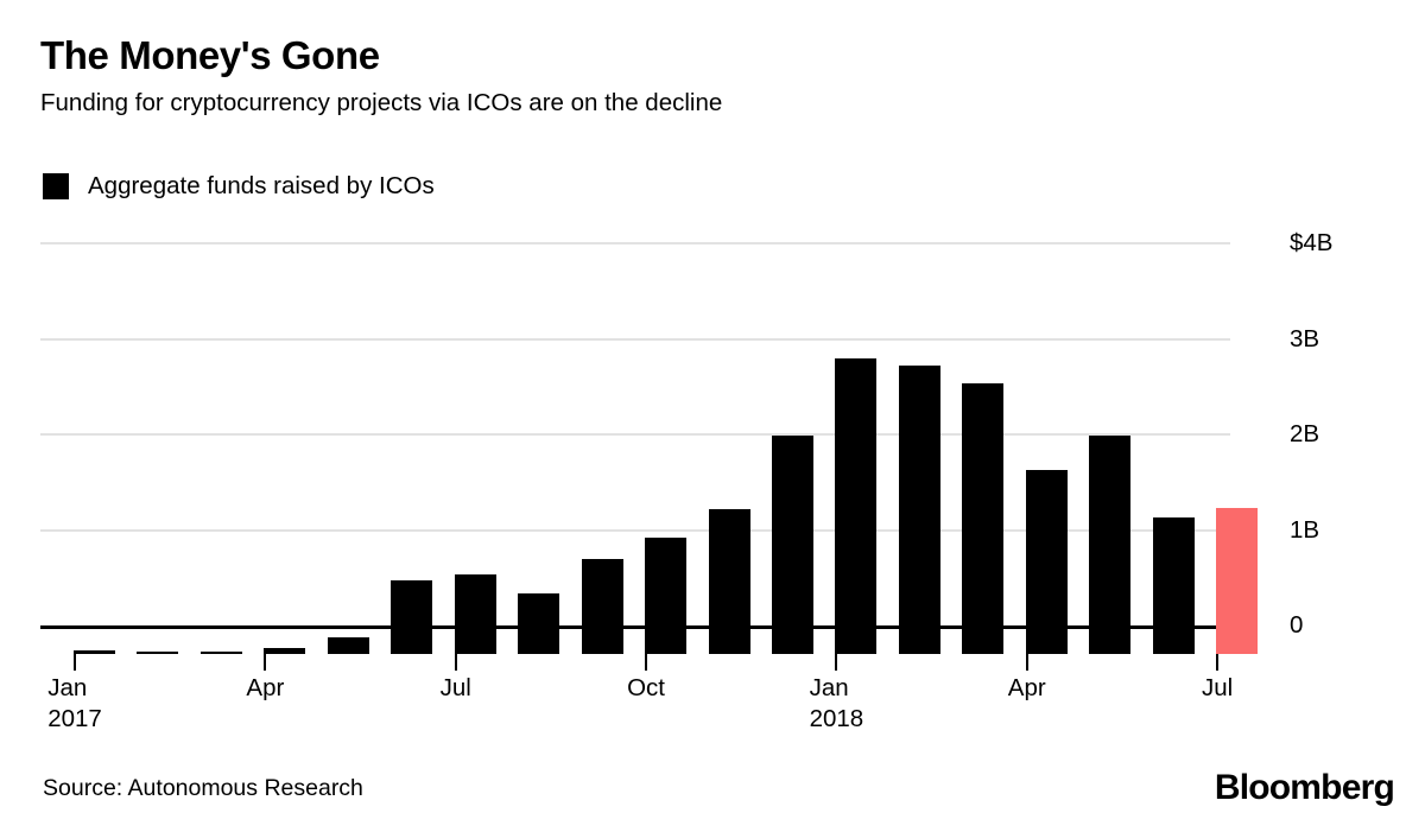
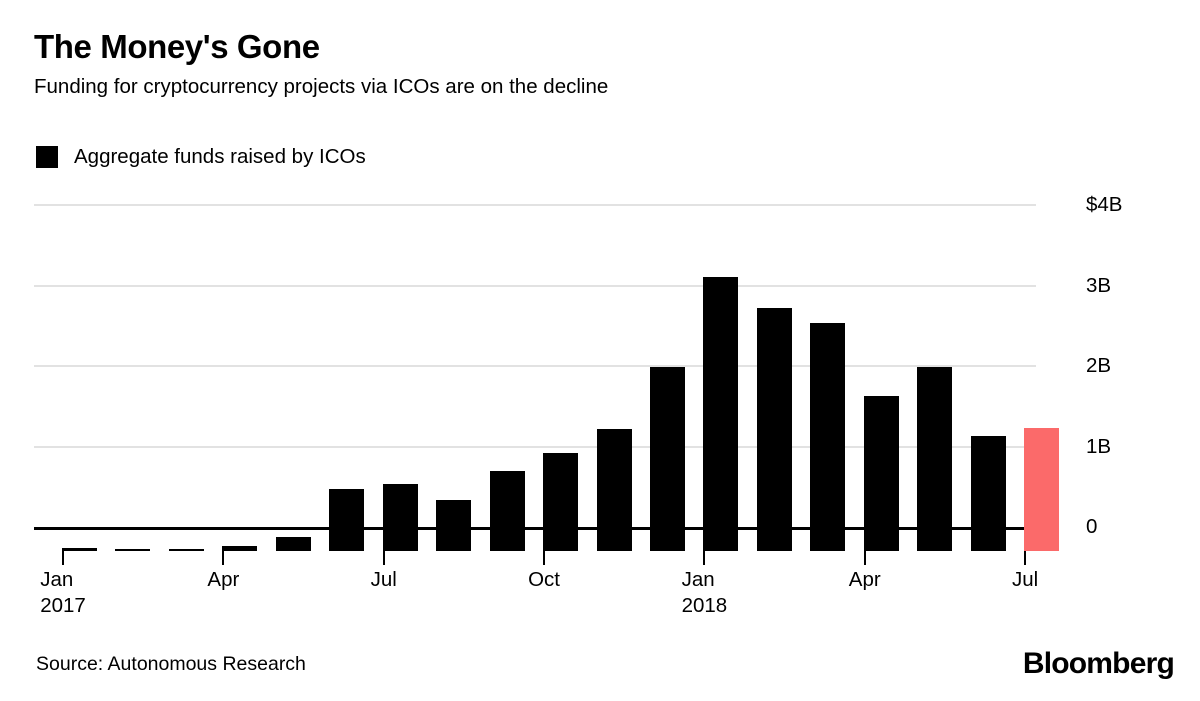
Jan 2018: $3.1B -> $3.4B
